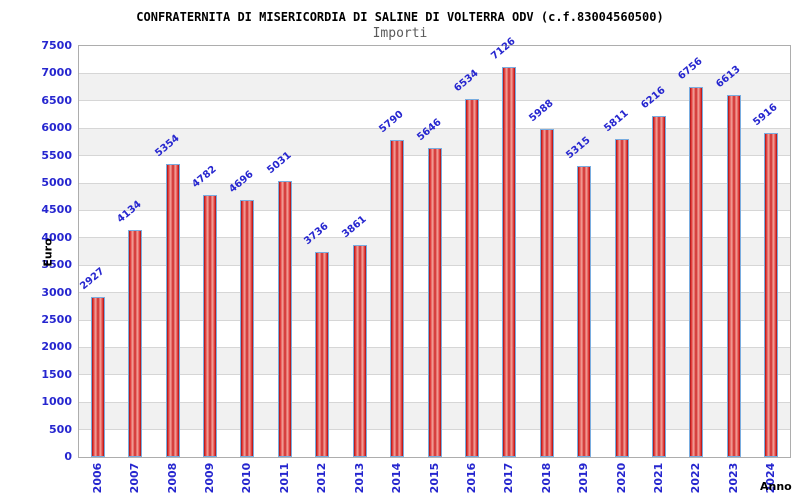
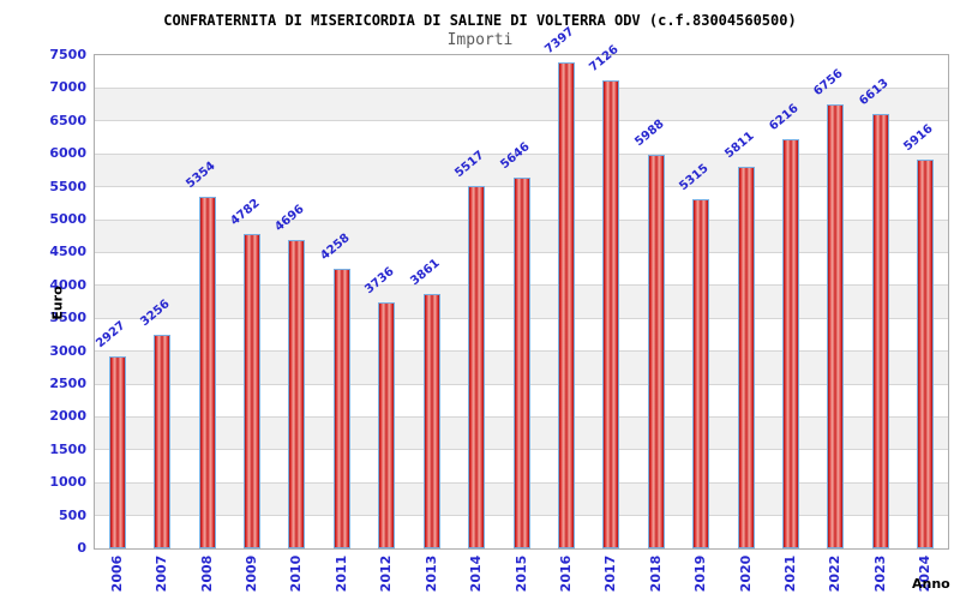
2007: 4134 -> 3256
2011: 5031 -> 4258
2014: 5790 -> 5517
2016: 6534 -> 7397
